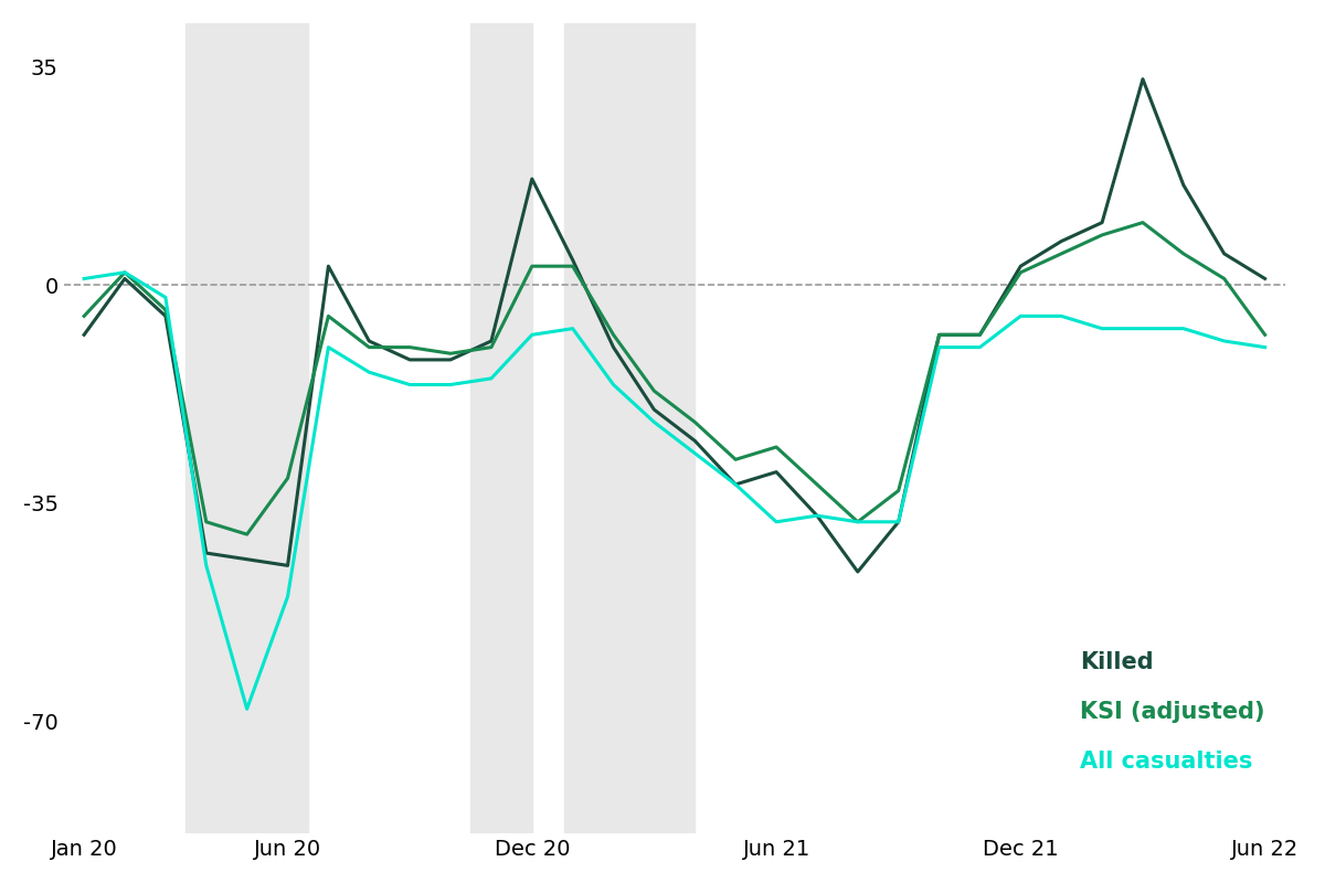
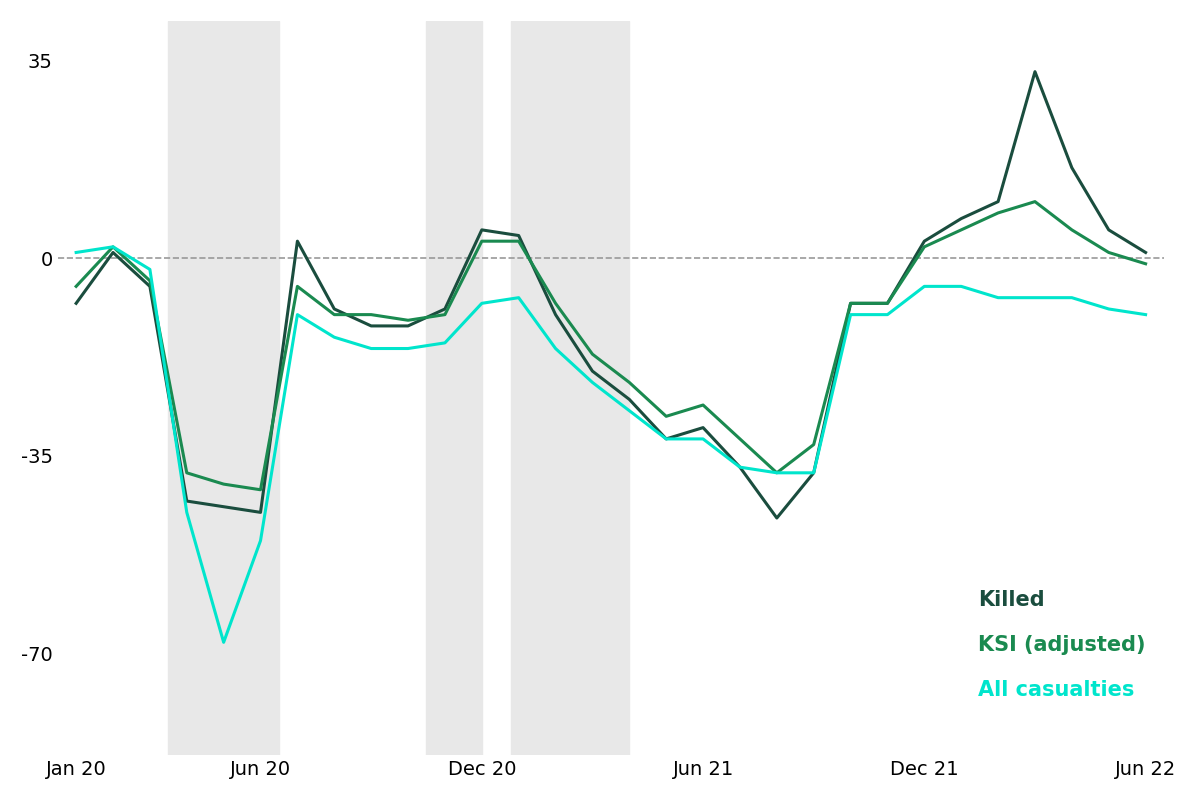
KSI (adjusted)/Jun 20: -31 -> -41
Killed/Dec 20: 17 -> 5
All casualties/Jun 21: -38 -> -32
KSI (adjusted)/Jun 22: -8 -> -1
